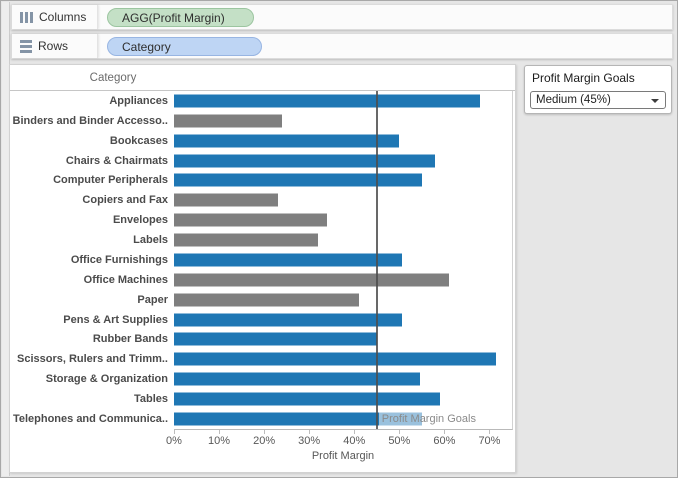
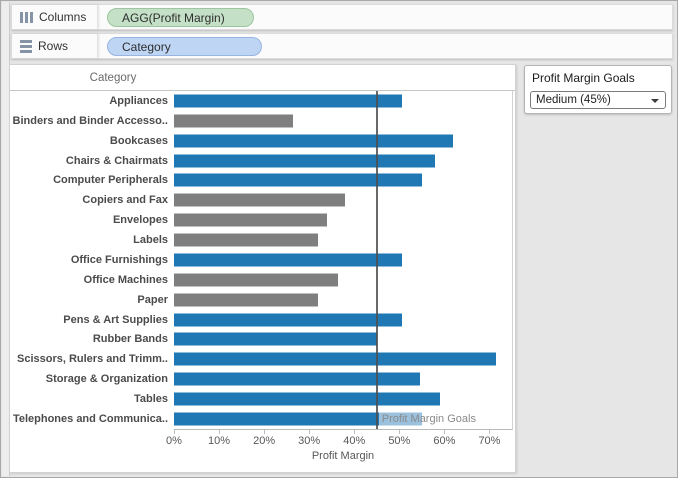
Appliances: 68% -> 50%
Binders and Binder Accesso..: 24% -> 26%
Bookcases: 50% -> 62%
Copiers and Fax: 23% -> 38%
Office Machines: 61% -> 36%
Paper: 41% -> 32%
